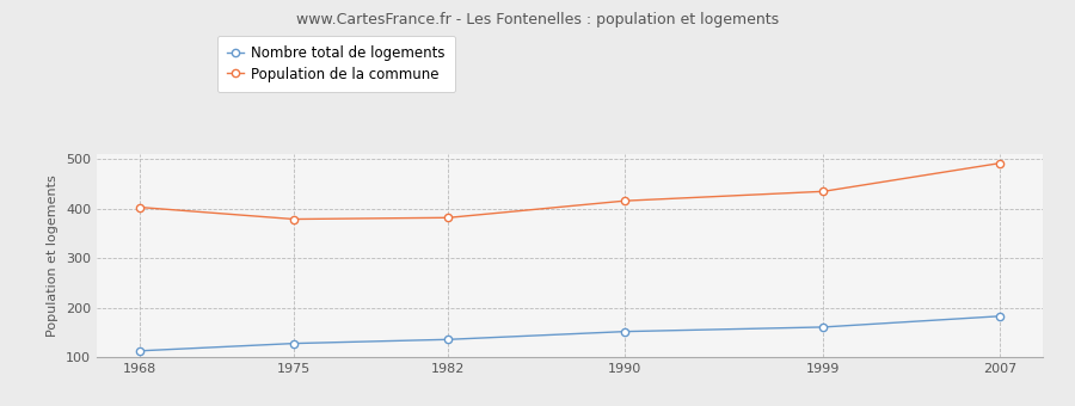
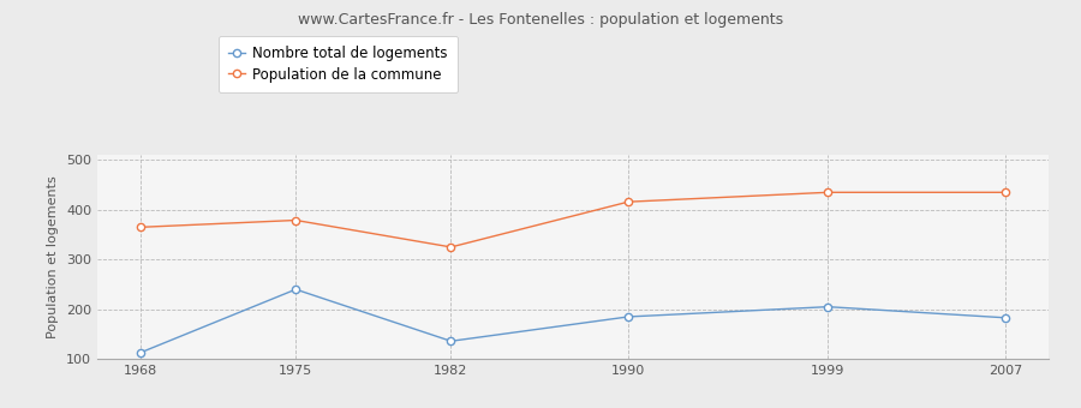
Population de la commune/1968: 403 -> 365
Nombre total de logements/1975: 128 -> 240
Population de la commune/1982: 382 -> 325
Nombre total de logements/1990: 152 -> 185
Nombre total de logements/1999: 161 -> 205
Population de la commune/2007: 492 -> 435
